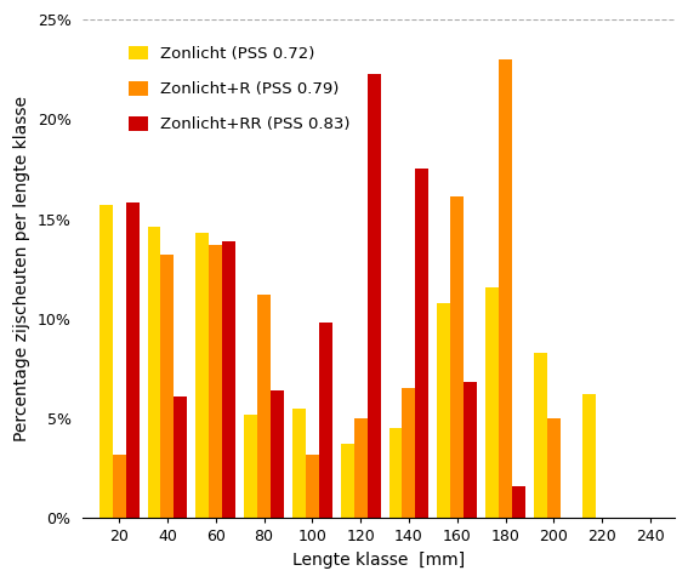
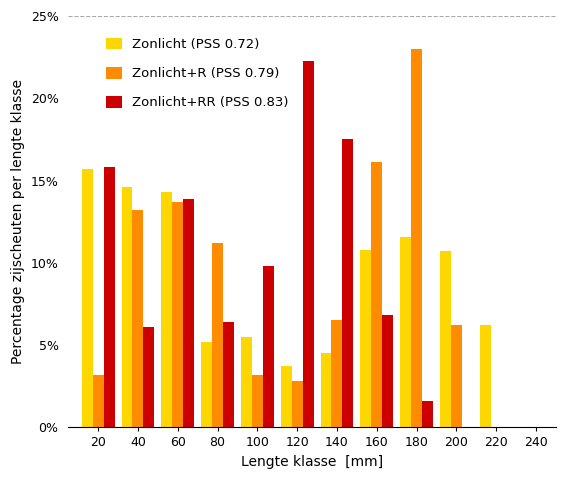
Zonlicht+R (PSS 0.79)/120: 5.0% -> 2.8%
Zonlicht (PSS 0.72)/200: 8.3% -> 10.7%
Zonlicht+R (PSS 0.79)/200: 5.0% -> 6.2%
